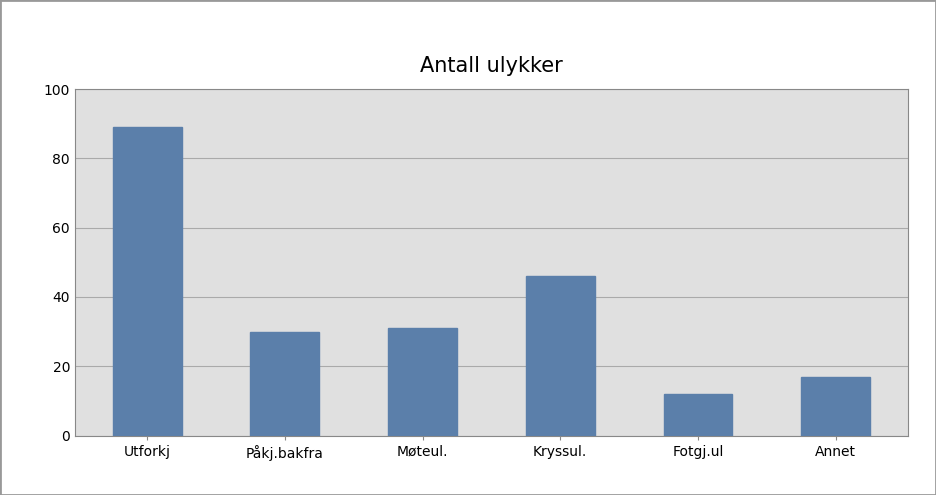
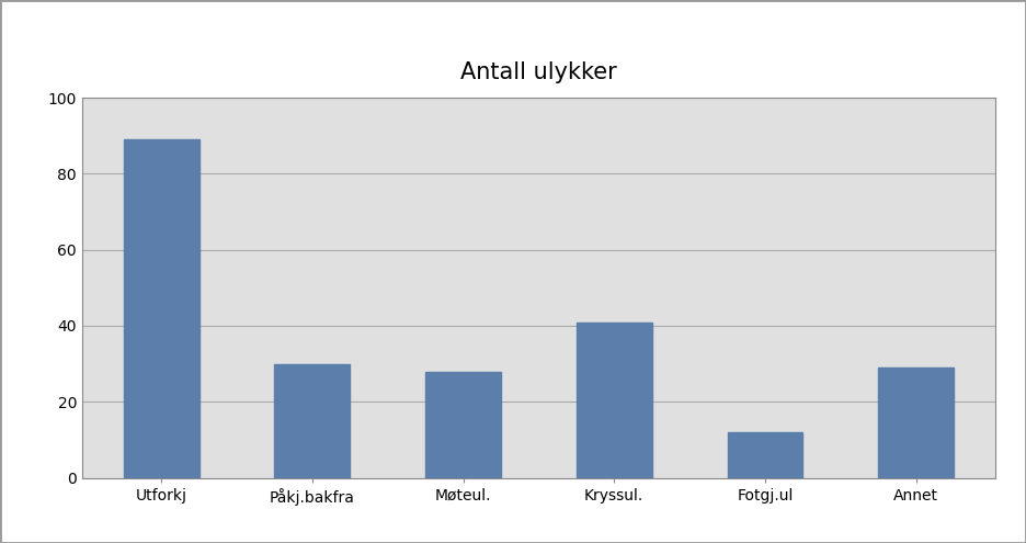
Møteul.: 31 -> 28
Kryssul.: 46 -> 41
Annet: 17 -> 29
